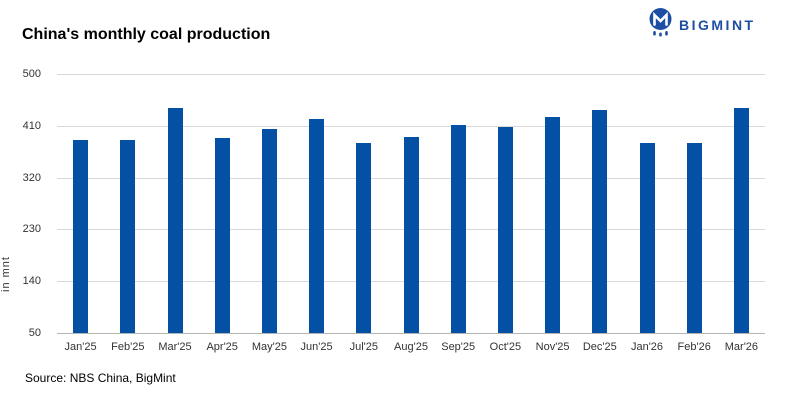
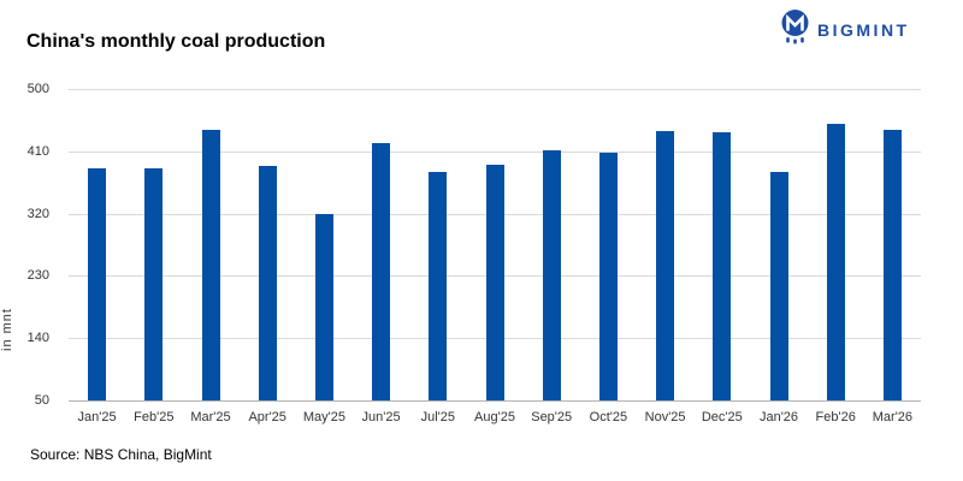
May'25: 400 -> 320
Nov'25: 430 -> 440
Feb'26: 380 -> 450
